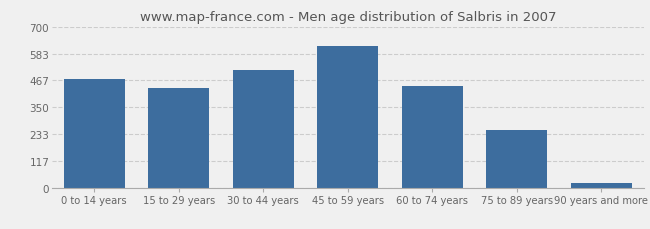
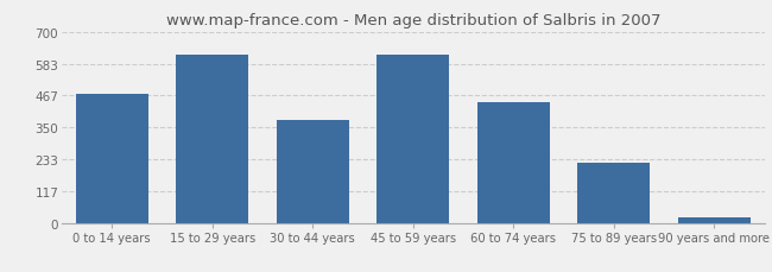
15 to 29 years: 432 -> 615
30 to 44 years: 510 -> 375
75 to 89 years: 252 -> 220
